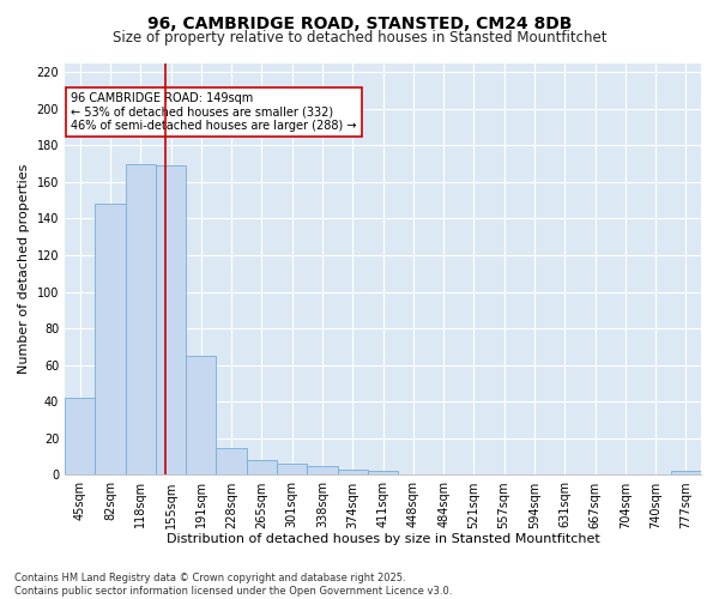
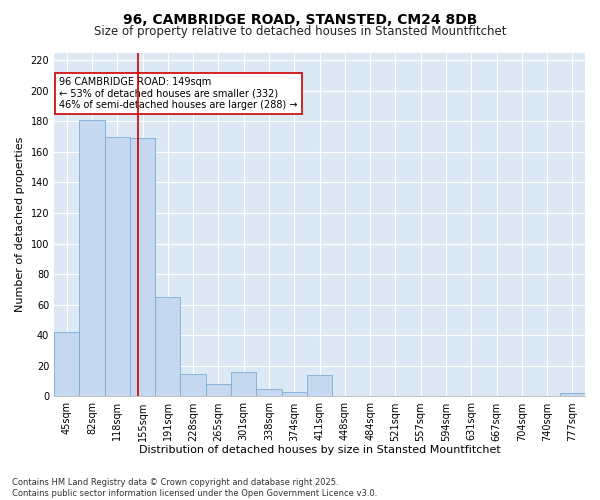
82sqm: 148 -> 181
301sqm: 6 -> 16
411sqm: 2 -> 14
